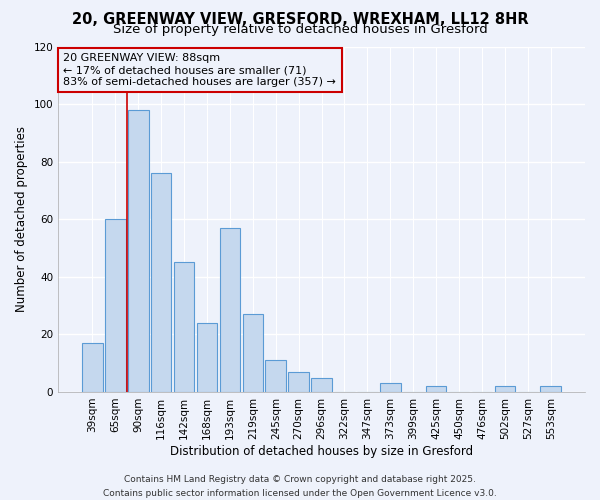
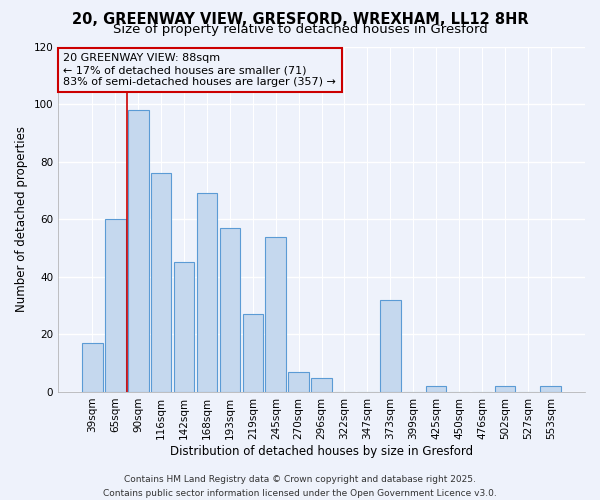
168sqm: 24 -> 69
245sqm: 11 -> 54
373sqm: 3 -> 32
